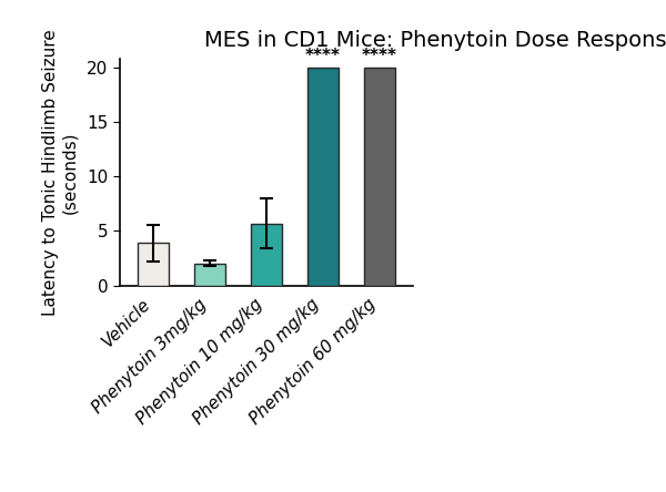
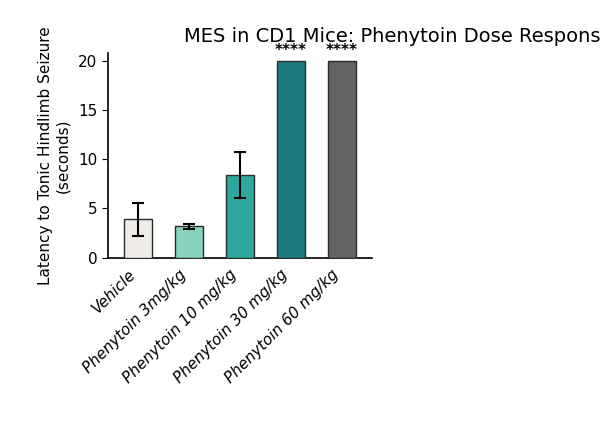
Phenytoin 3mg/kg: 2.0 -> 3.2
Phenytoin 10 mg/kg: 5.7 -> 8.4
